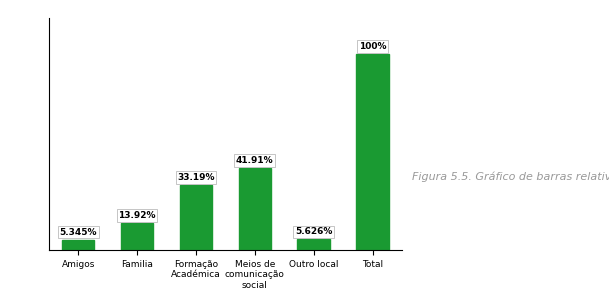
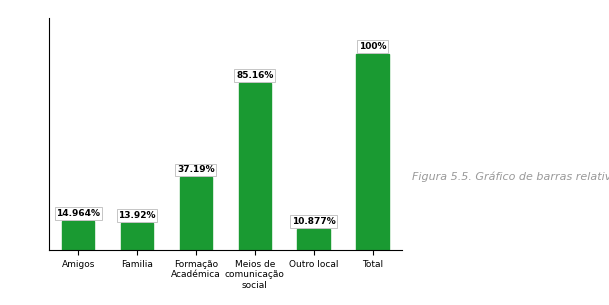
Amigos: 5.345% -> 14.964%
Formação Académica: 33.19% -> 37.19%
Meios de comunicação social: 41.91% -> 85.16%
Outro local: 5.626% -> 10.877%
